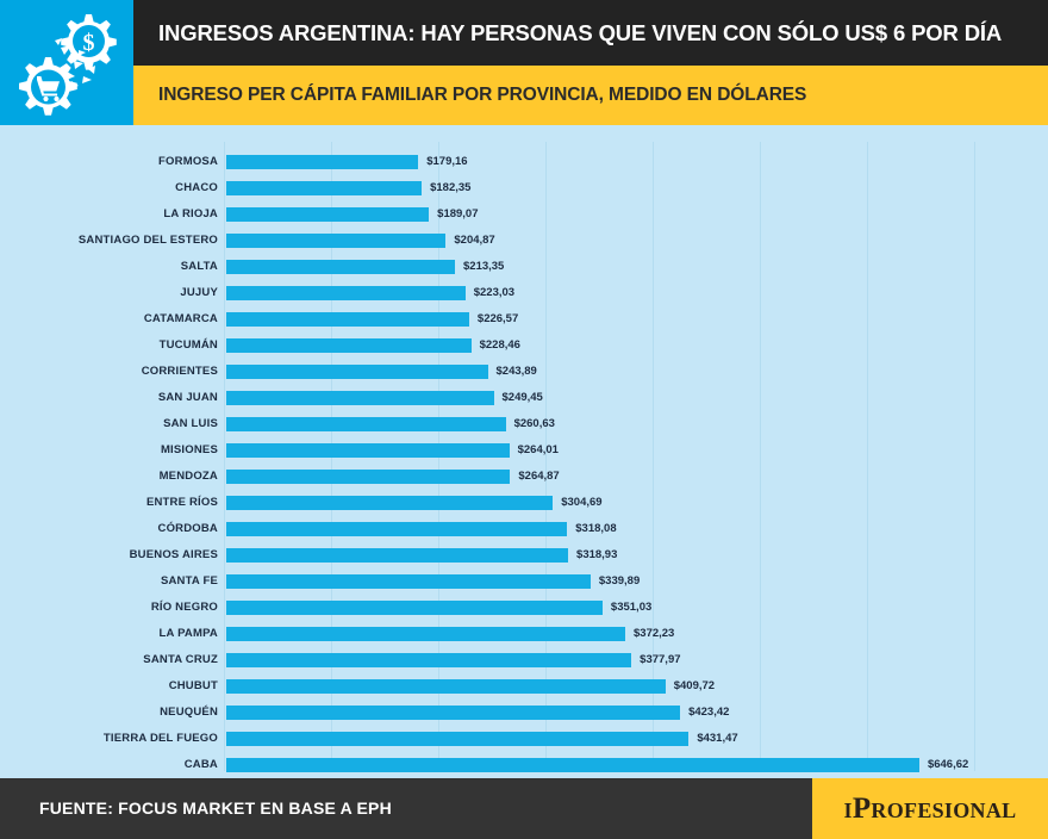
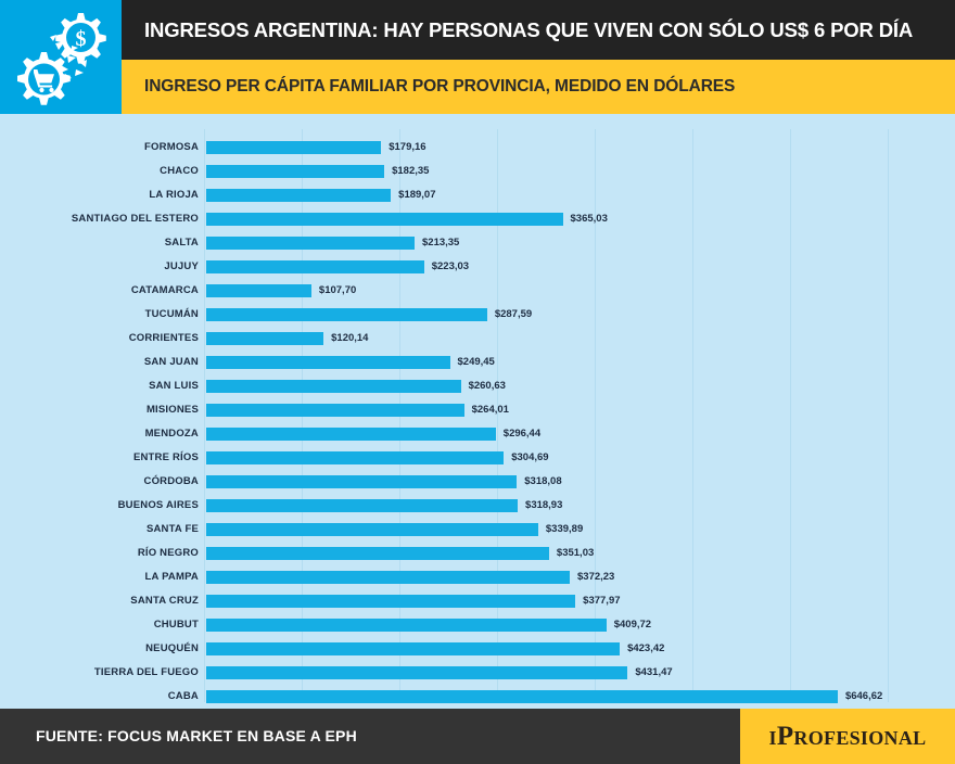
SANTIAGO DEL ESTERO: $204,87 -> $365,03
CATAMARCA: $226,57 -> $107,70
TUCUMÁN: $228,46 -> $287,59
CORRIENTES: $243,89 -> $120,14
MENDOZA: $264,87 -> $296,44
